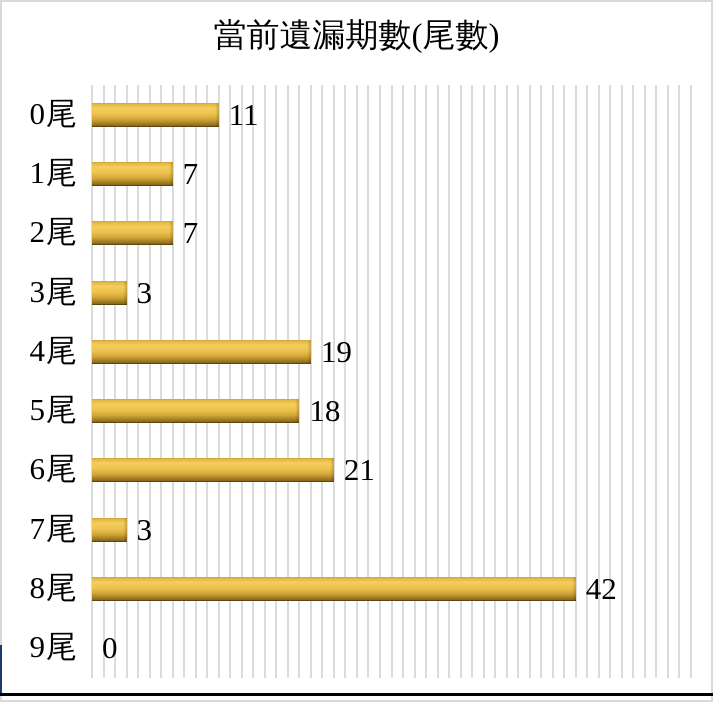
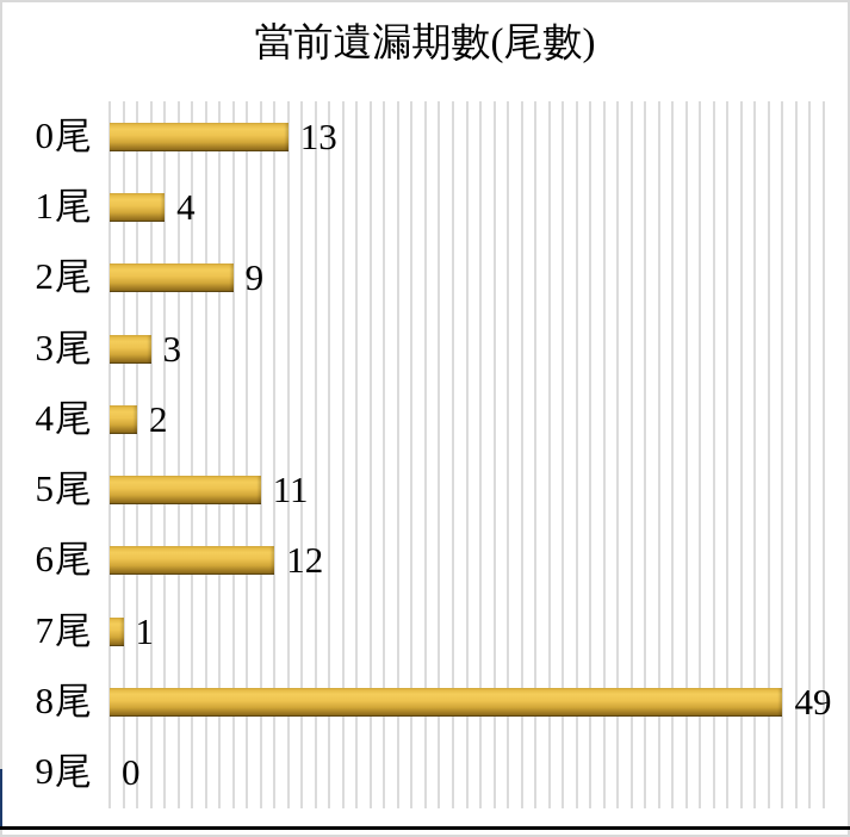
0尾: 11 -> 13
1尾: 7 -> 4
2尾: 7 -> 9
4尾: 19 -> 2
5尾: 18 -> 11
6尾: 21 -> 12
7尾: 3 -> 1
8尾: 42 -> 49
